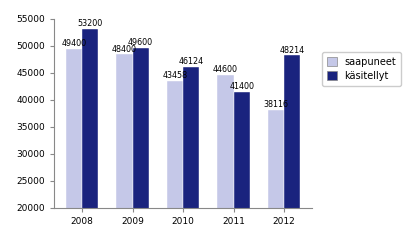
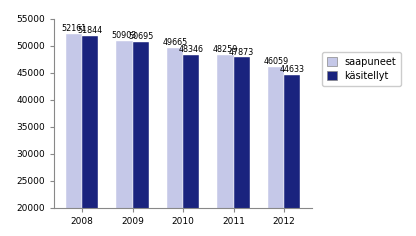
saapuneet/2008: 49400 -> 52200
käsitellyt/2008: 53200 -> 51800
saapuneet/2009: 48400 -> 50900
käsitellyt/2009: 49600 -> 50700
saapuneet/2010: 43458 -> 49665
käsitellyt/2010: 46124 -> 48346
saapuneet/2011: 44600 -> 48300
käsitellyt/2011: 41400 -> 47900
saapuneet/2012: 38116 -> 46059
käsitellyt/2012: 48214 -> 44633
